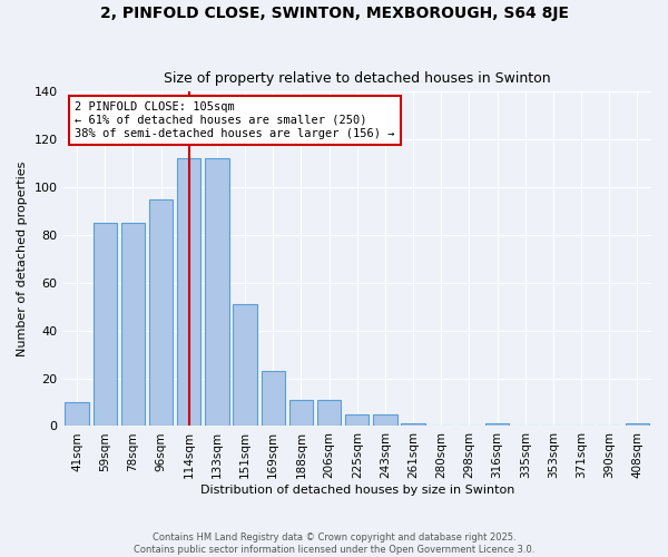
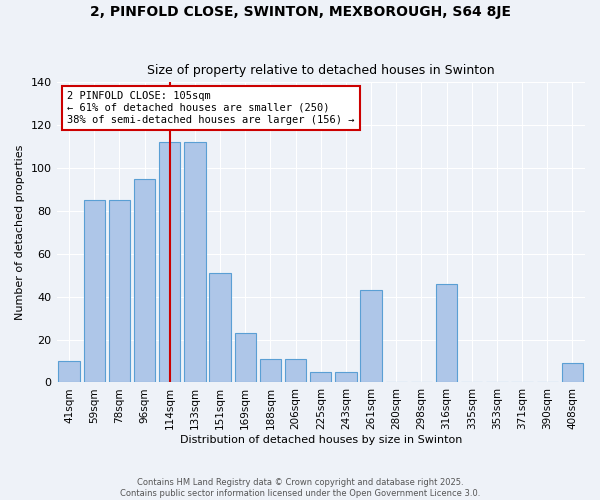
261sqm: 1 -> 43
316sqm: 1 -> 46
408sqm: 1 -> 9
